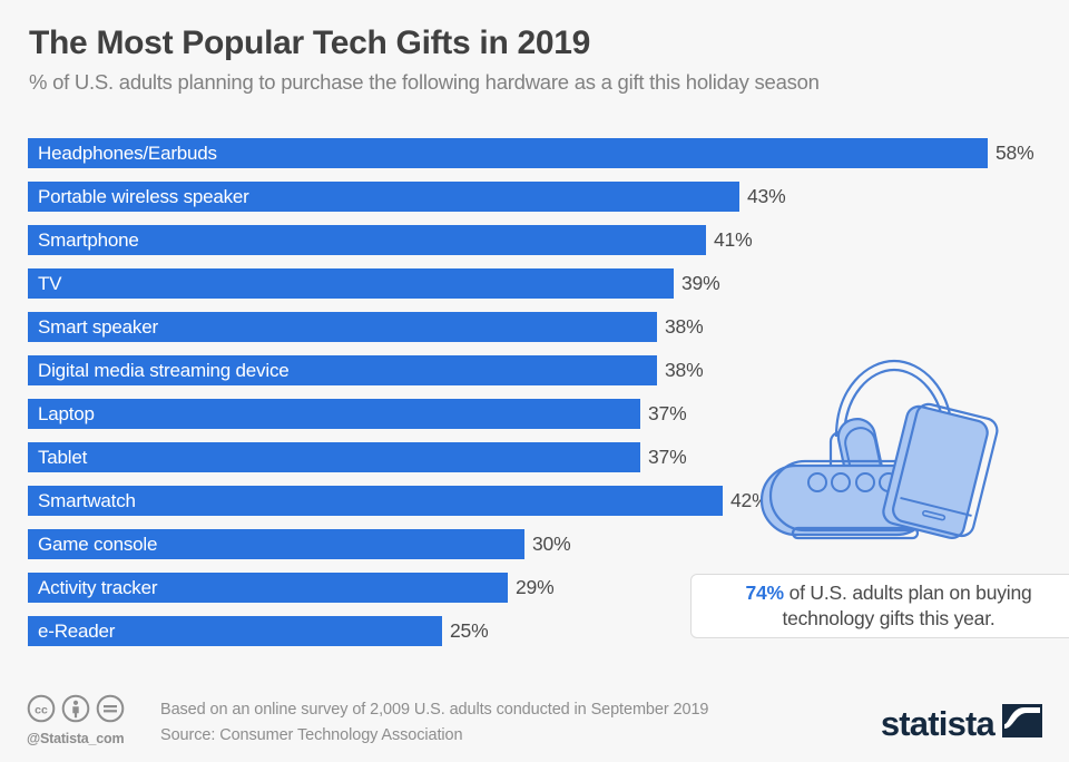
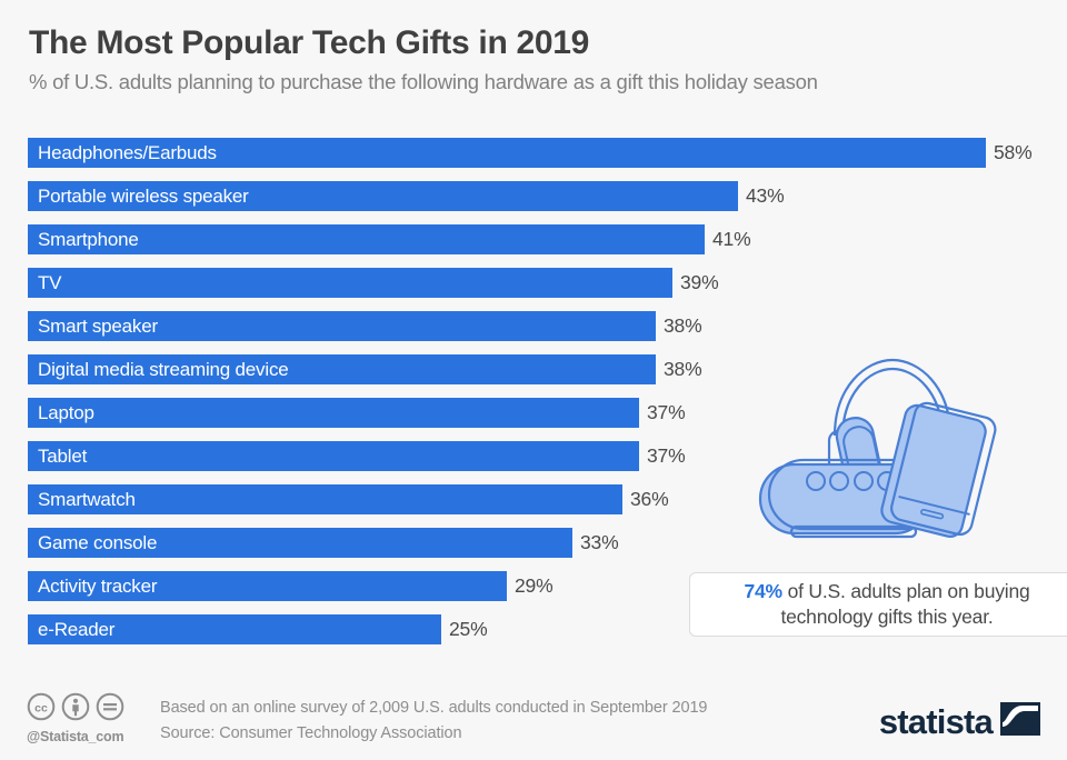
Smartwatch: 42% -> 36%
Game console: 30% -> 33%
